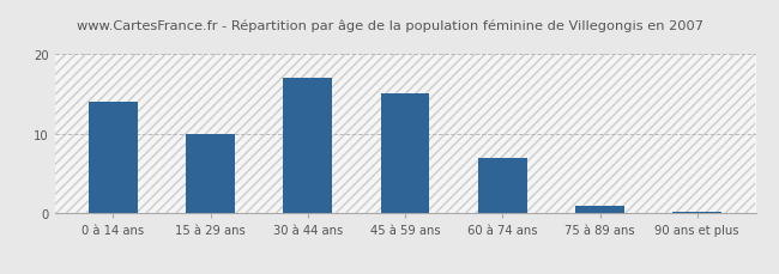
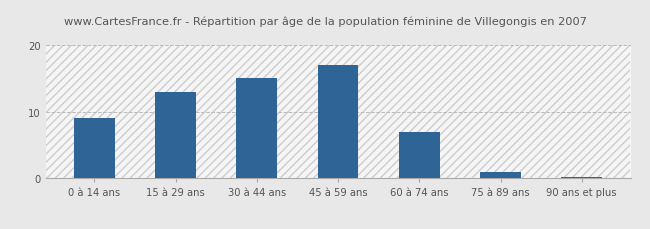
0 à 14 ans: 14.0 -> 9.0
15 à 29 ans: 10.0 -> 13.0
30 à 44 ans: 17.0 -> 15.0
45 à 59 ans: 15.0 -> 17.0
